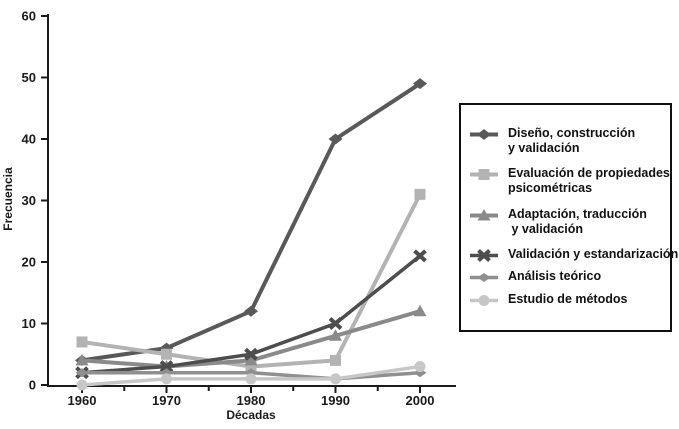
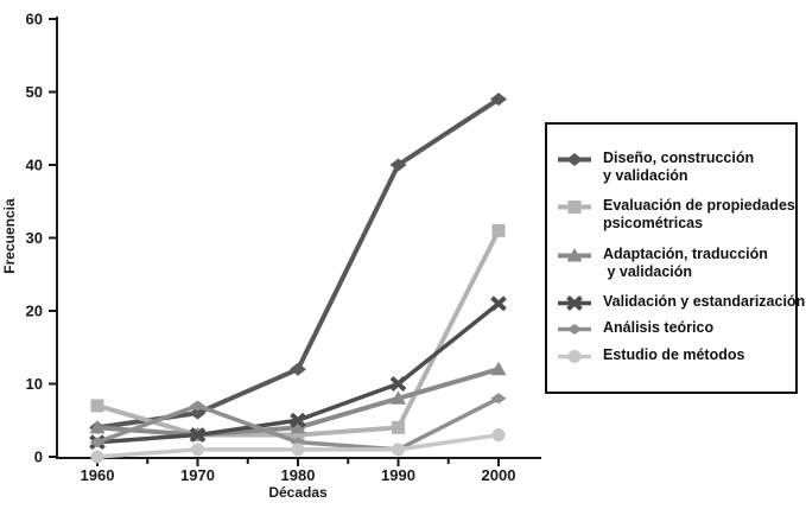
Evaluación de propiedades psicométricas/1970: 5 -> 3
Análisis teórico/1970: 2 -> 7
Análisis teórico/2000: 2 -> 8
